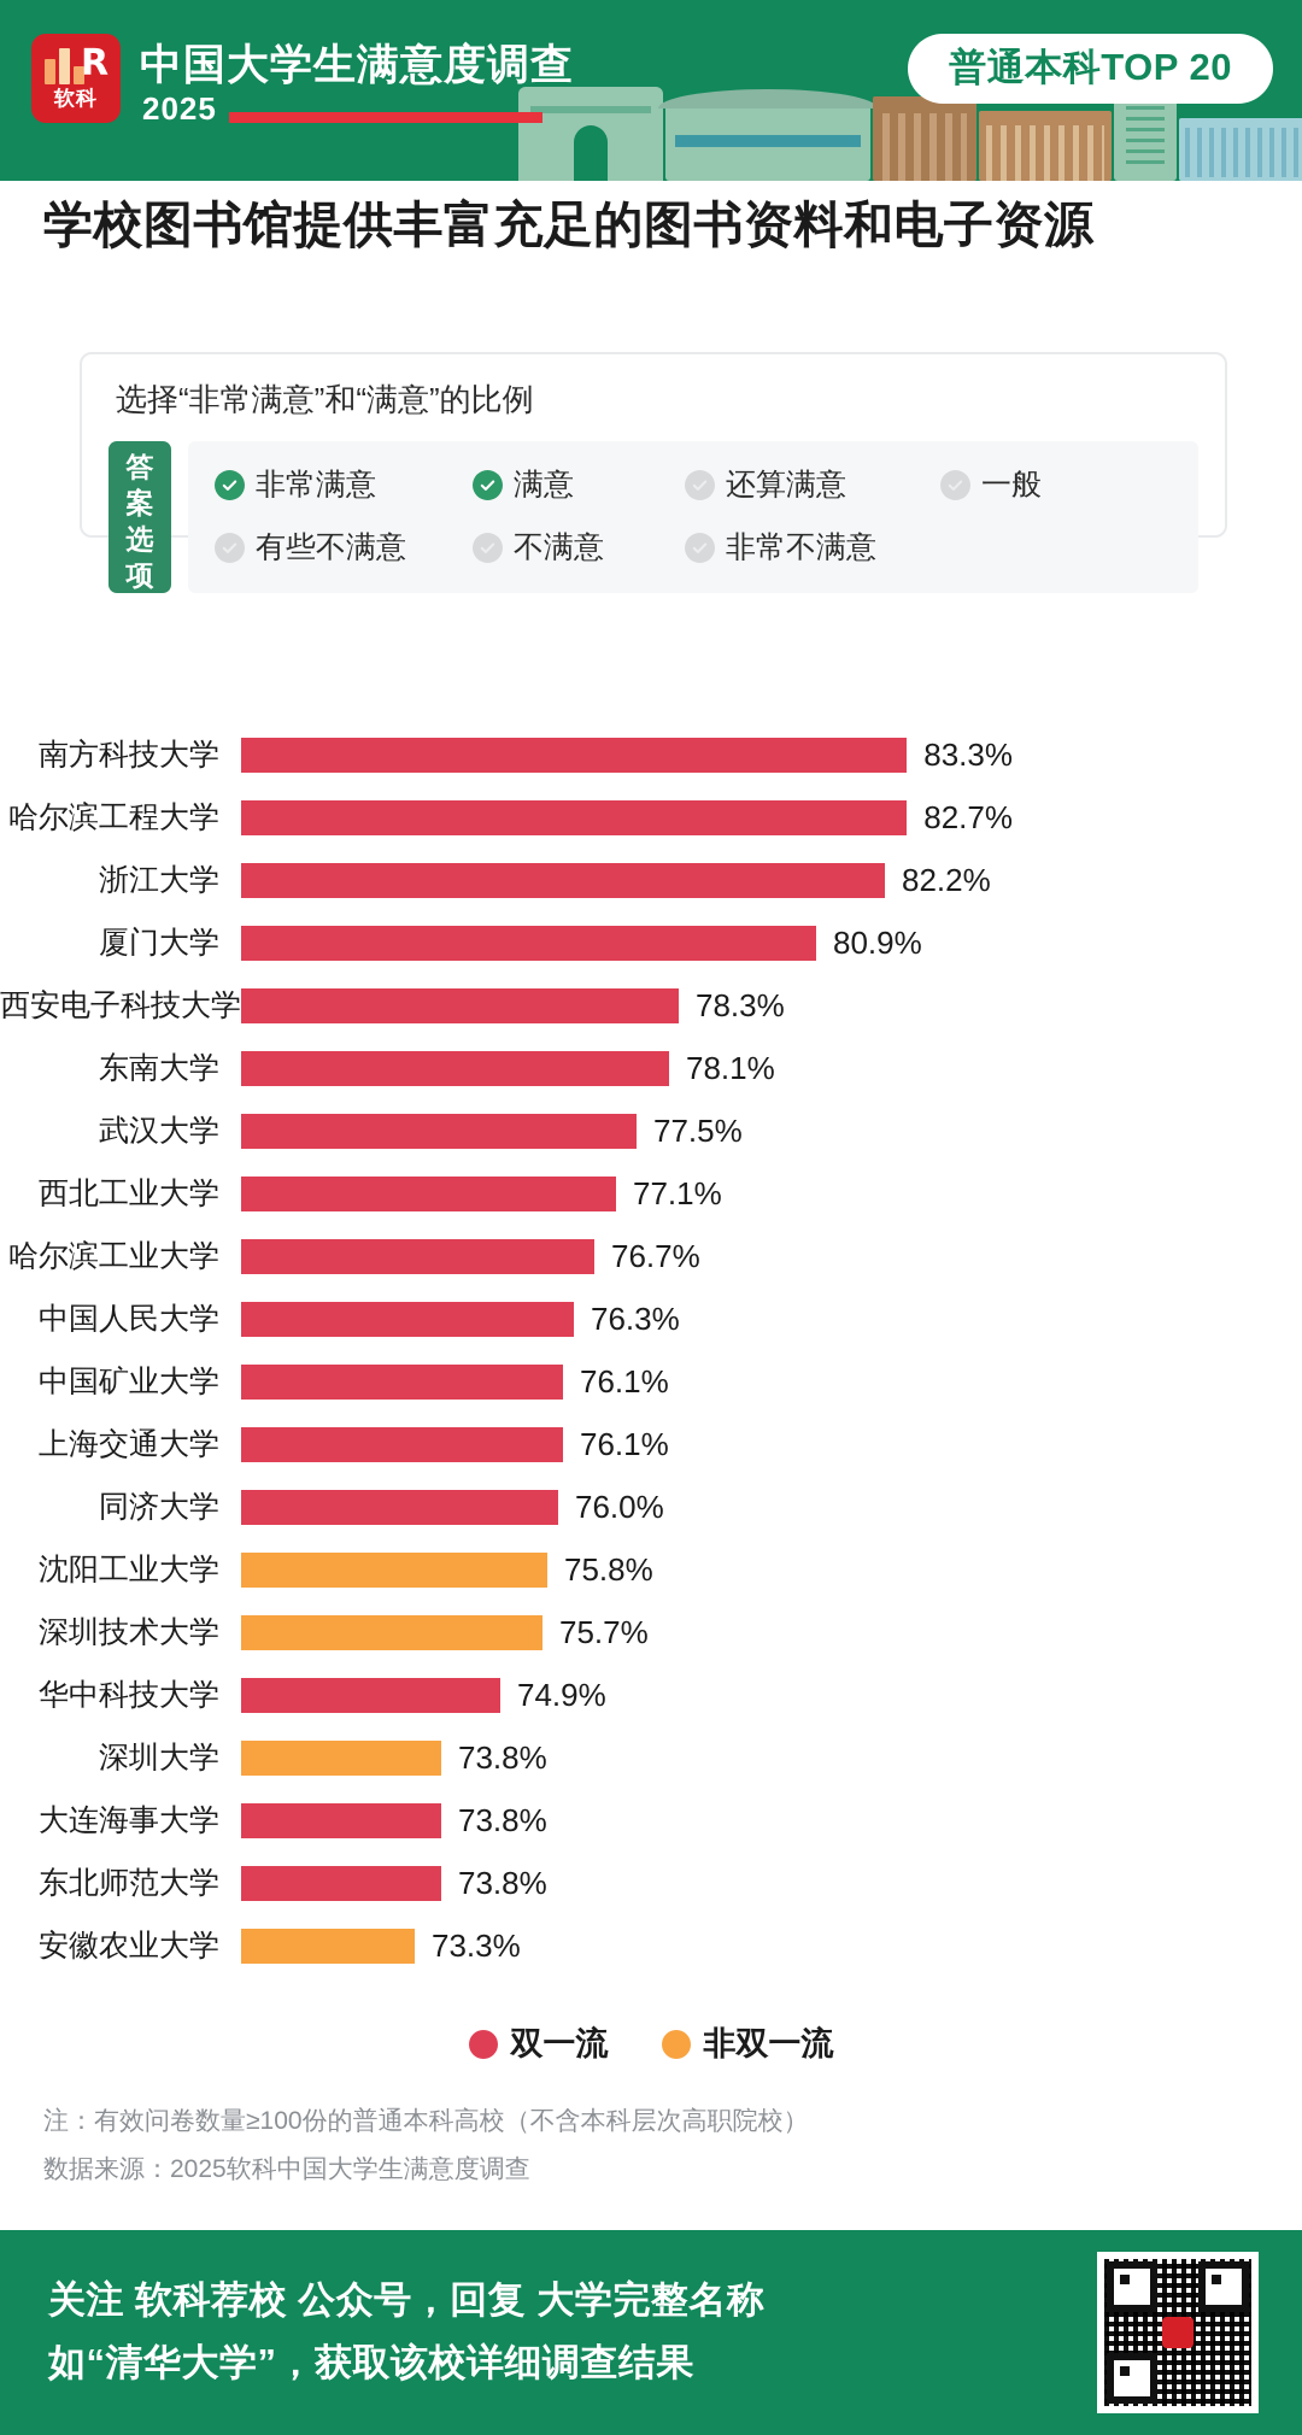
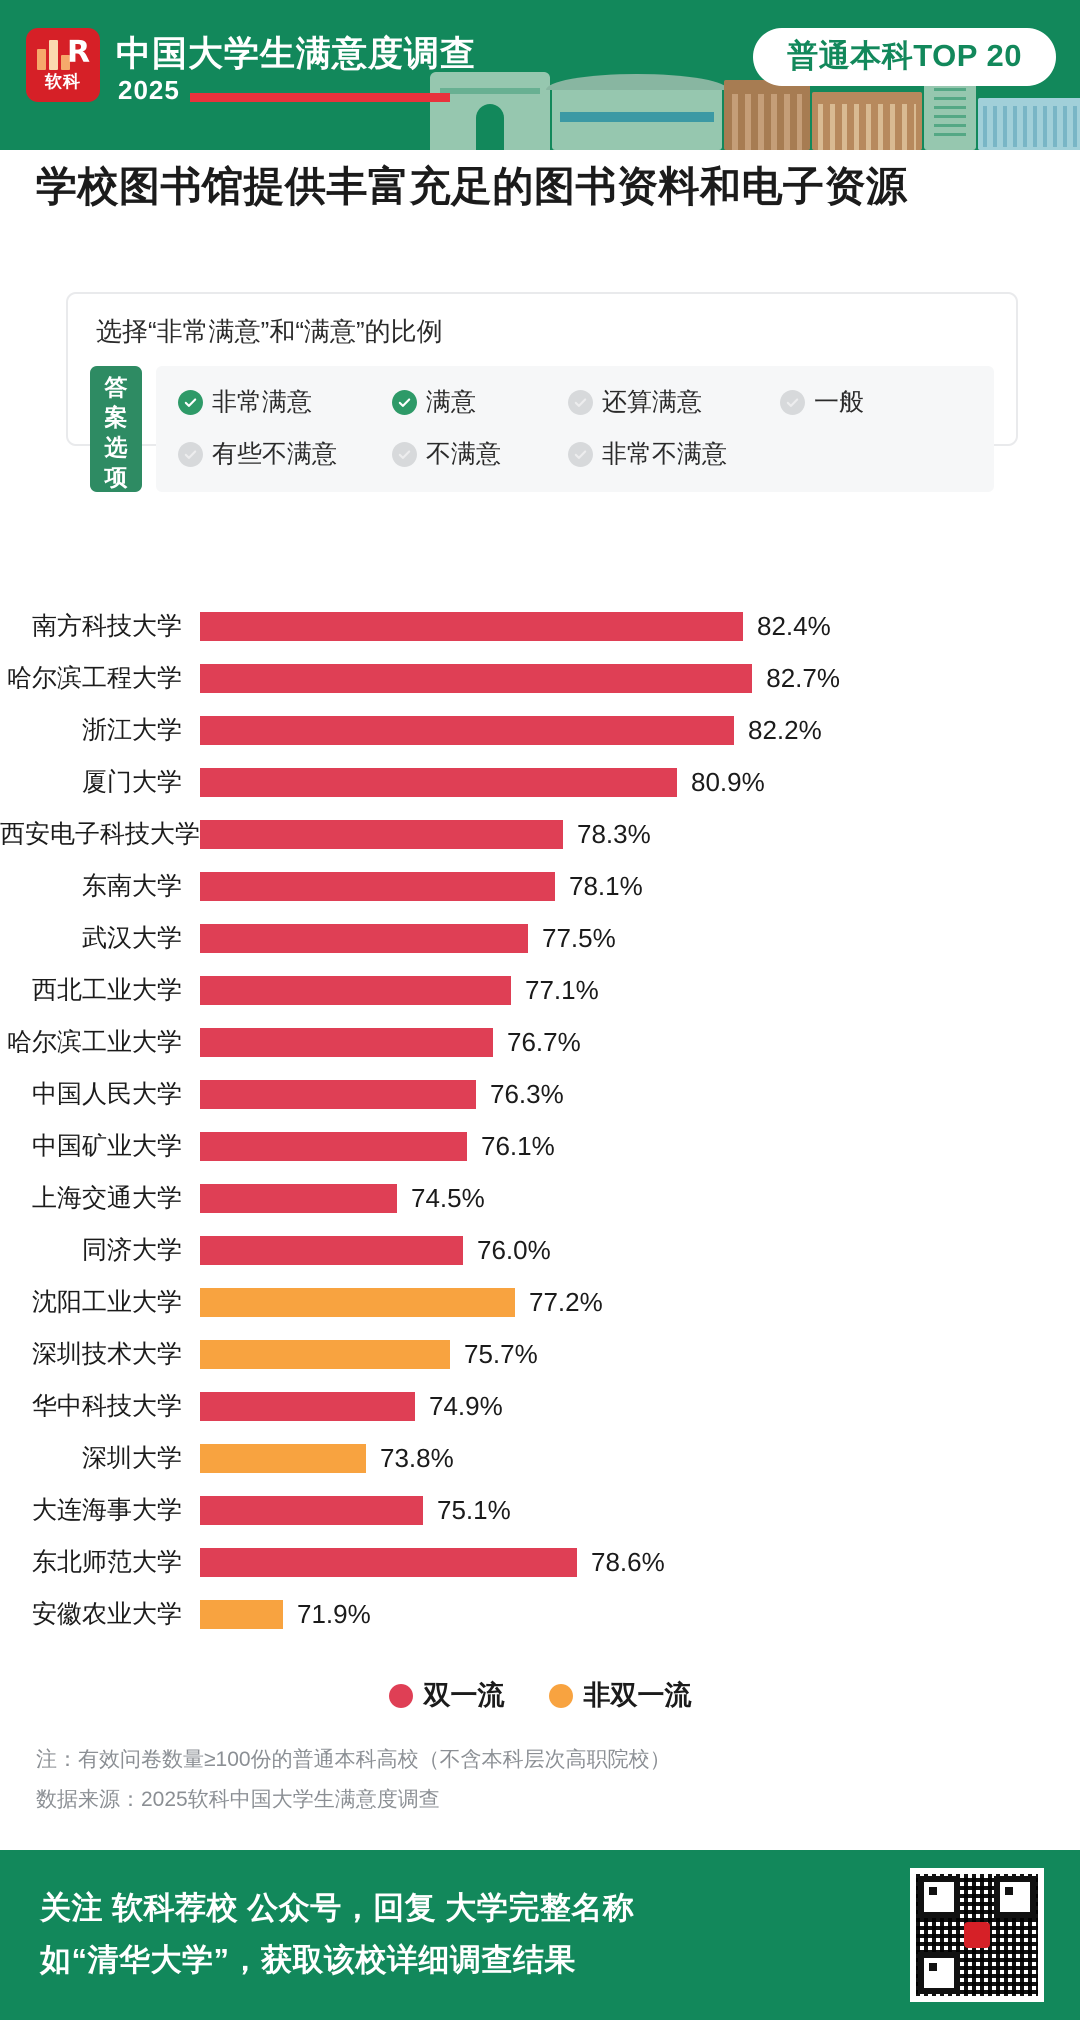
南方科技大学: 83.3% -> 82.4%
上海交通大学: 76.1% -> 74.5%
沈阳工业大学: 75.8% -> 77.2%
大连海事大学: 73.8% -> 75.1%
东北师范大学: 73.8% -> 78.6%
安徽农业大学: 73.3% -> 71.9%
